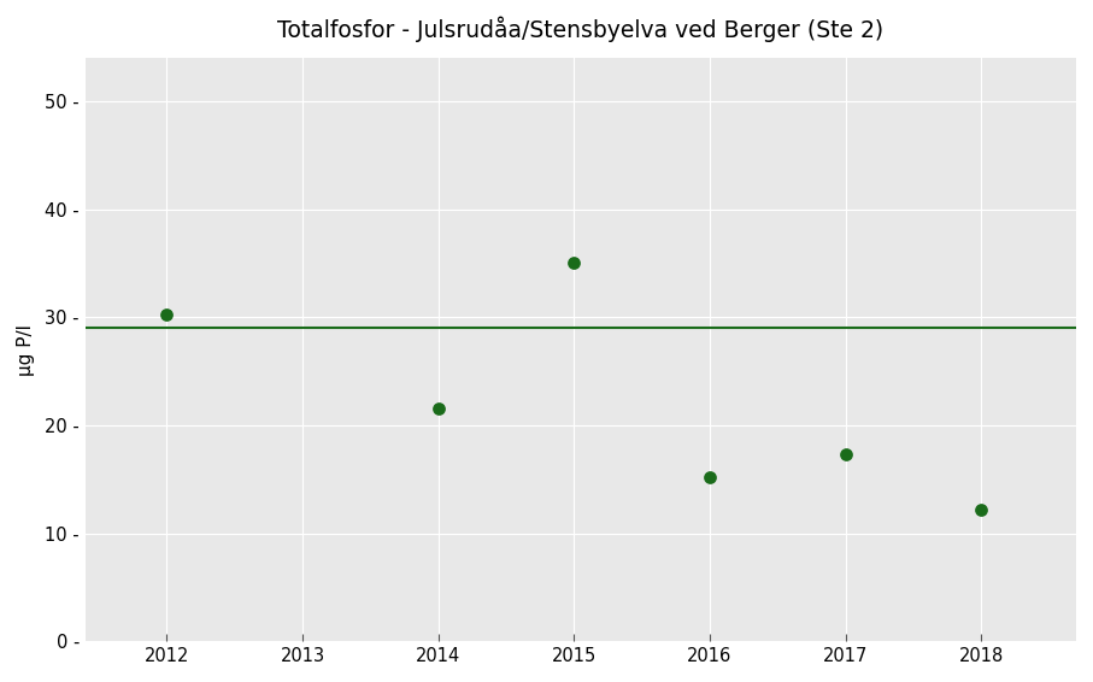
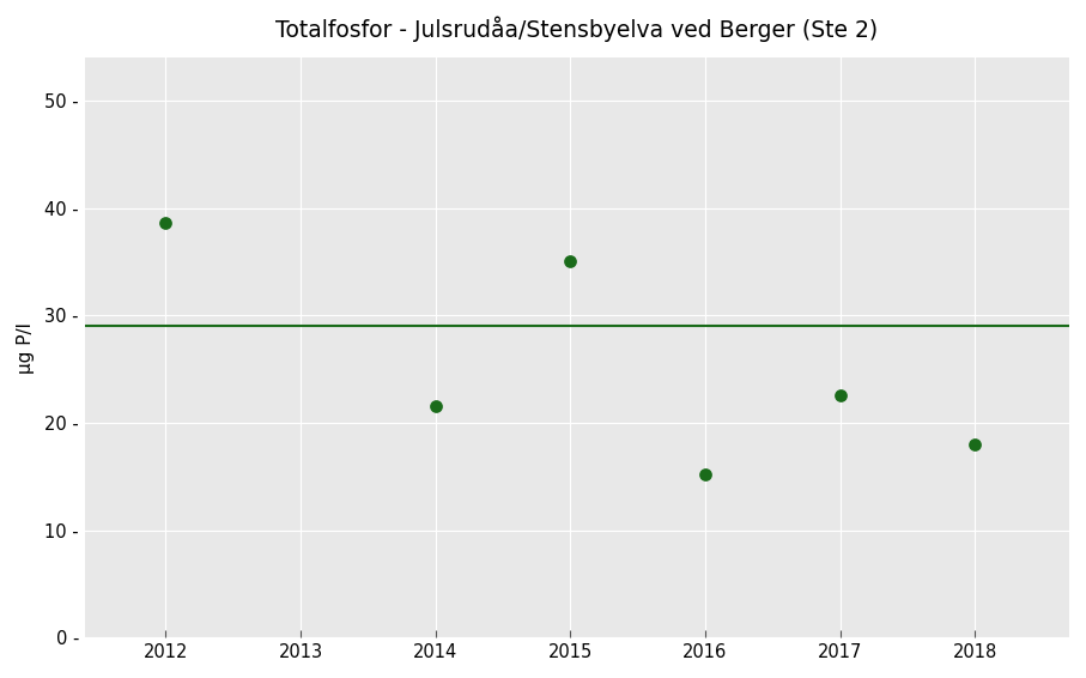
2012: 30.3 - -> 38.6 -
2017: 17.3 - -> 22.6 -
2018: 12.2 - -> 18.0 -
